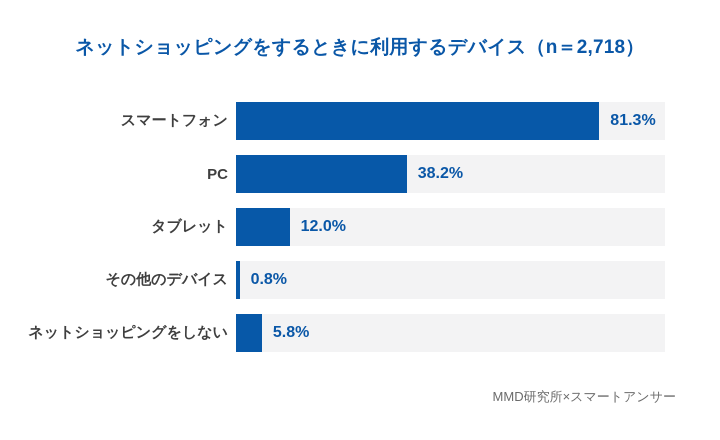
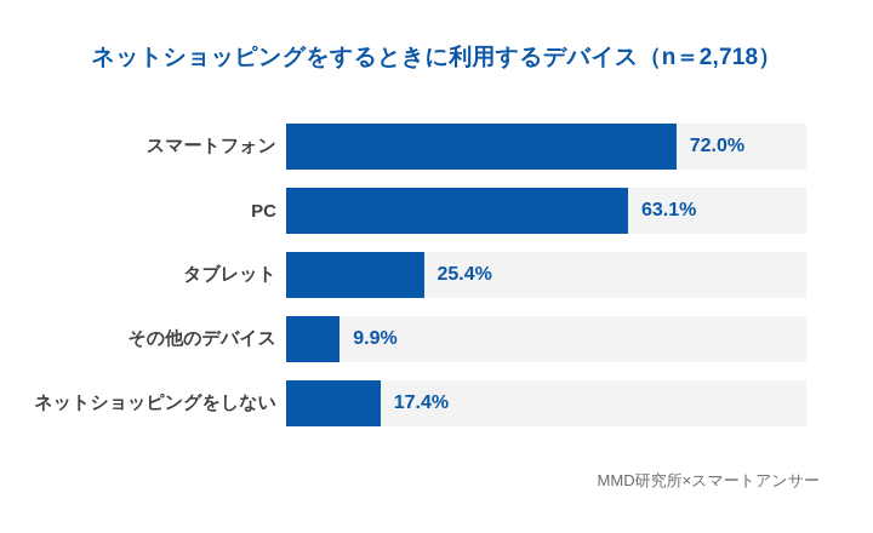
スマートフォン: 81.3% -> 72.0%
PC: 38.2% -> 63.1%
タブレット: 12.0% -> 25.4%
その他のデバイス: 0.8% -> 9.9%
ネットショッピングをしない: 5.8% -> 17.4%
